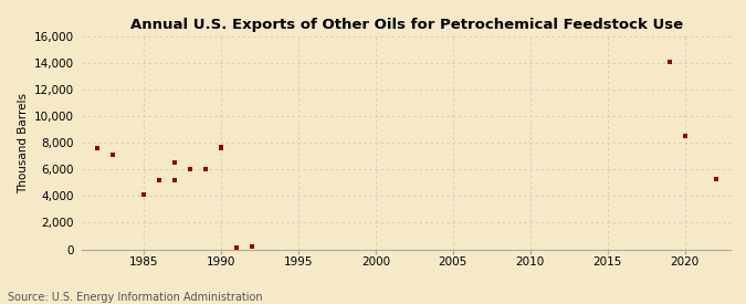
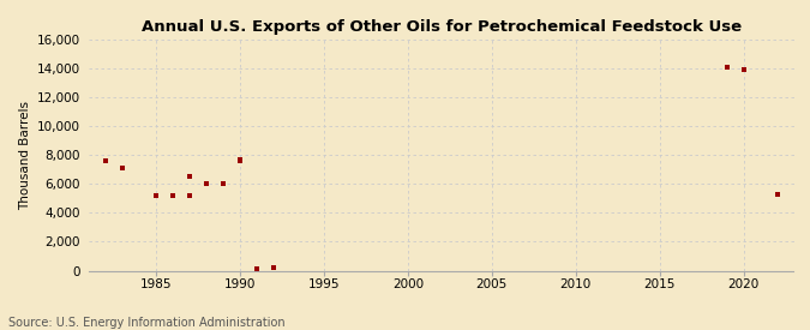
1985: 4,100 -> 5,200
2020: 8,500 -> 13,900
